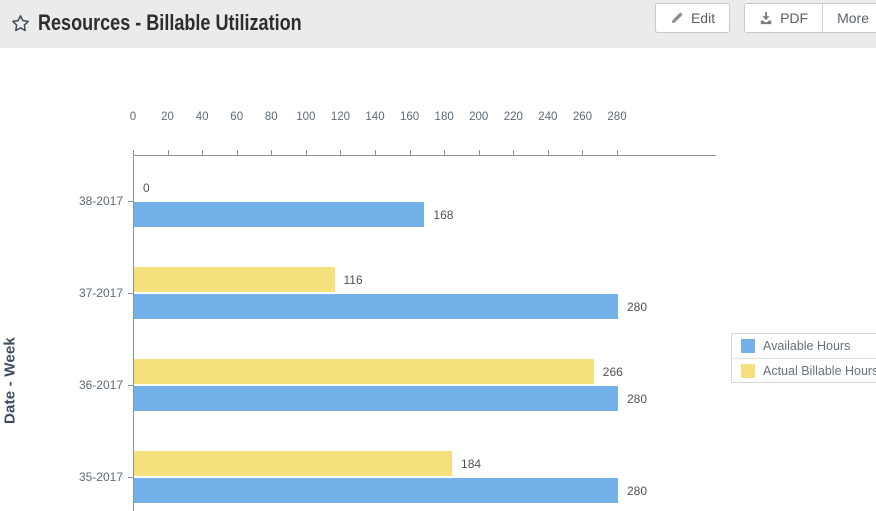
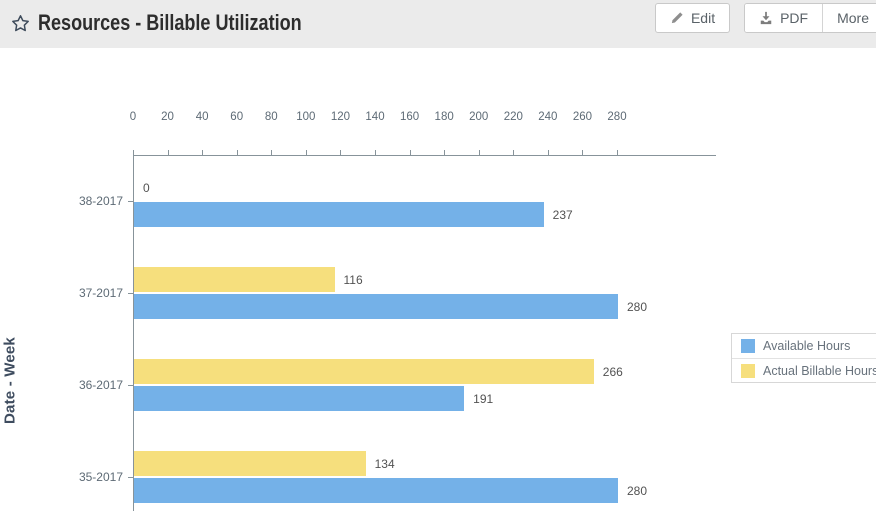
Available Hours/38-2017: 168 -> 237
Available Hours/36-2017: 280 -> 191
Actual Billable Hours/35-2017: 184 -> 134
